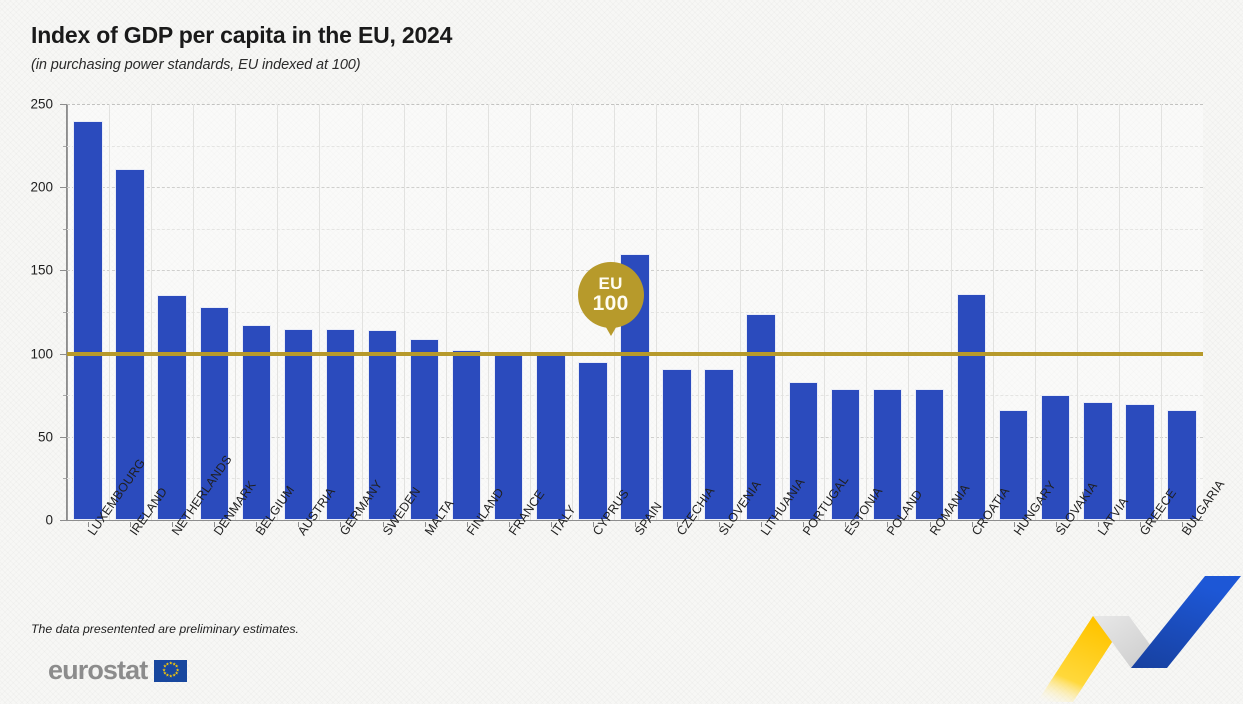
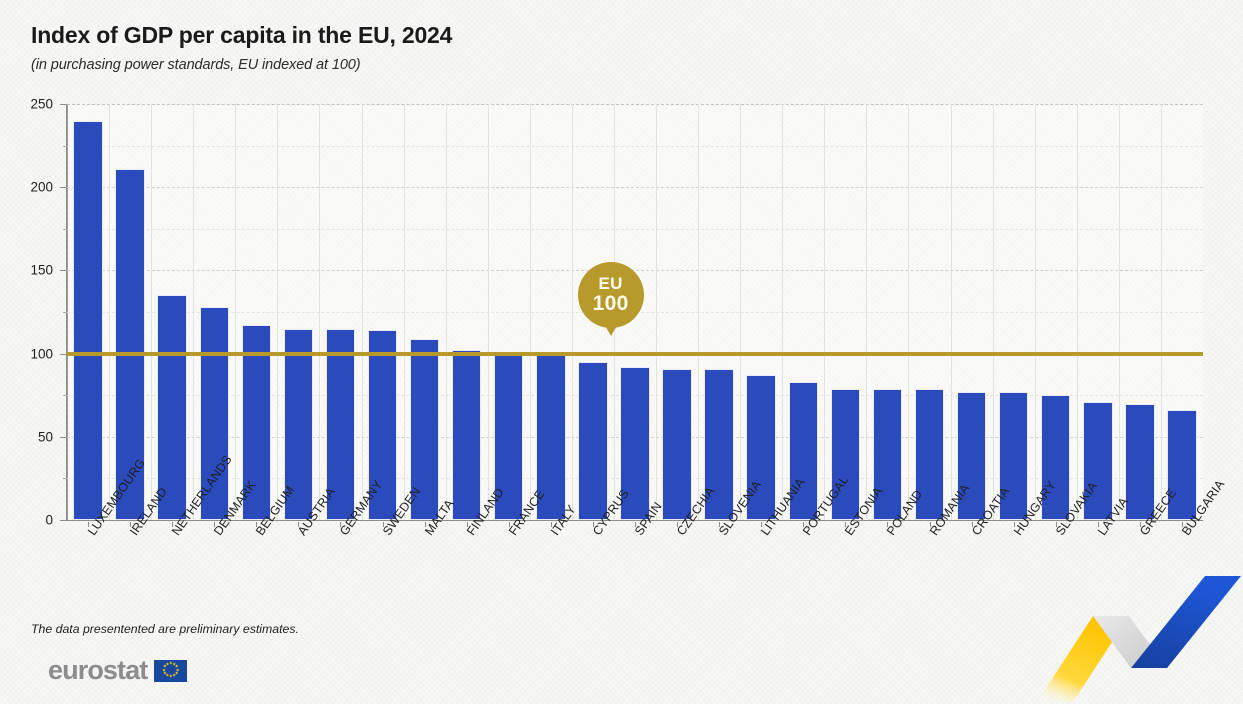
SPAIN: 160 -> 92
LITHUANIA: 124 -> 87
CROATIA: 136 -> 77
HUNGARY: 66 -> 77
